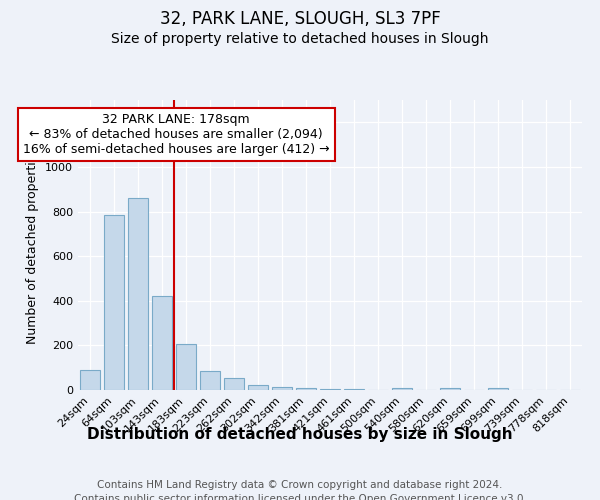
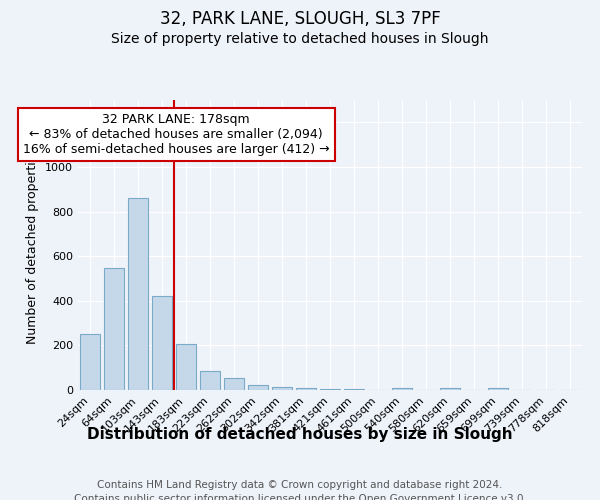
24sqm: 90 -> 250
64sqm: 785 -> 545
